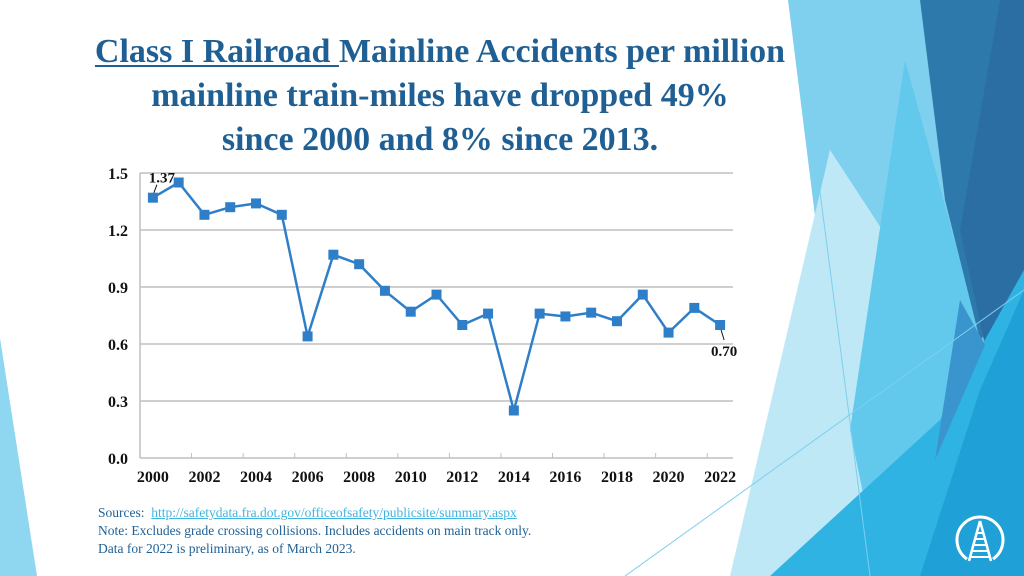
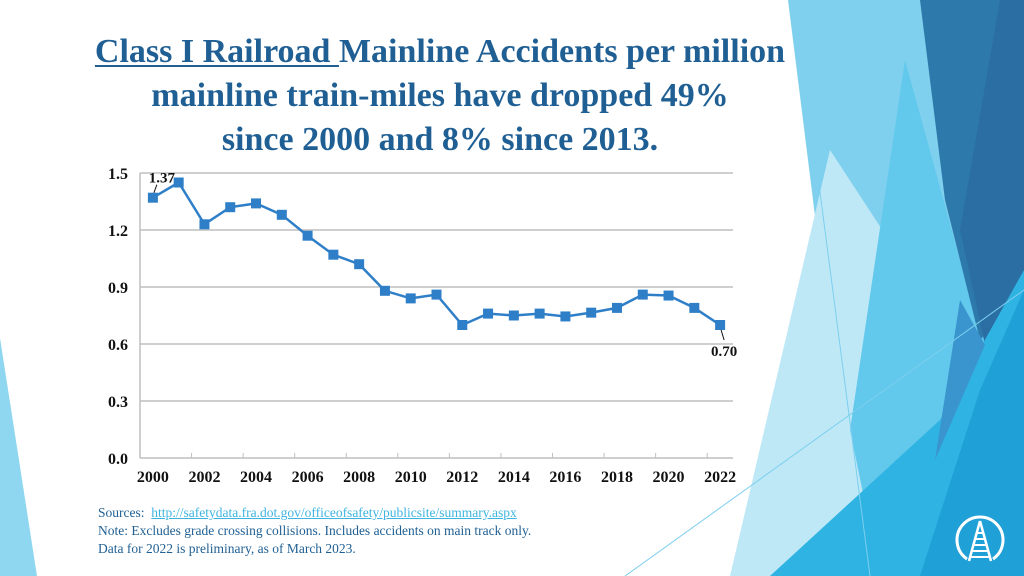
2002: 1.28 -> 1.23
2006: 0.64 -> 1.17
2010: 0.77 -> 0.84
2014: 0.25 -> 0.75
2018: 0.72 -> 0.79
2020: 0.66 -> 0.85
